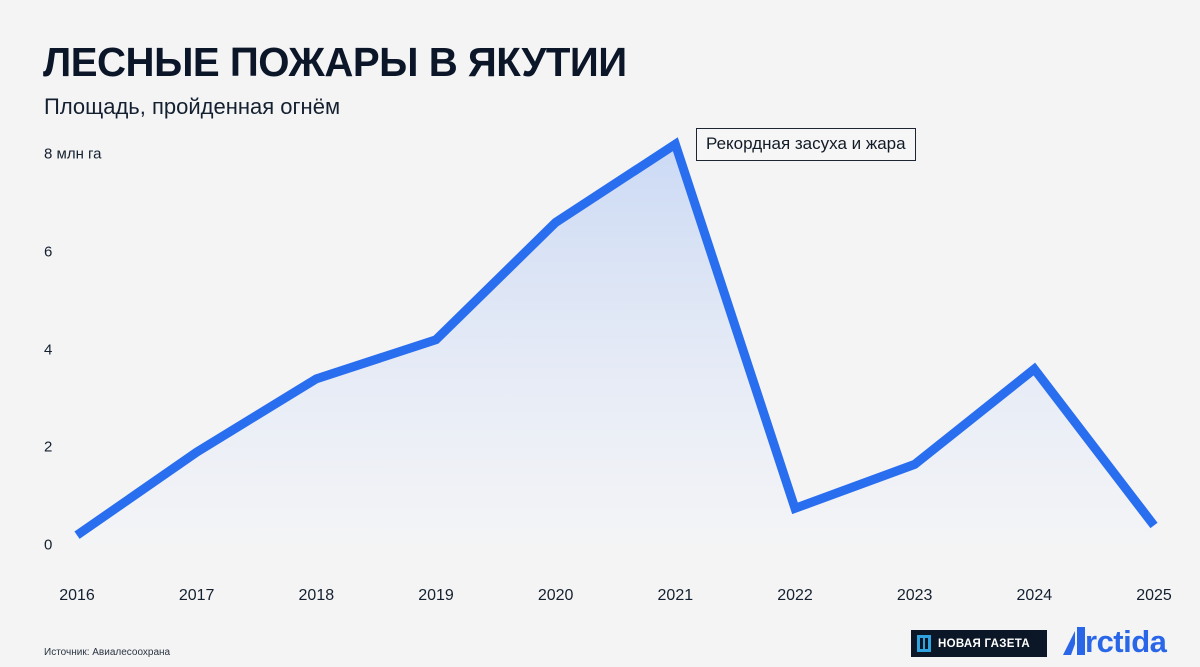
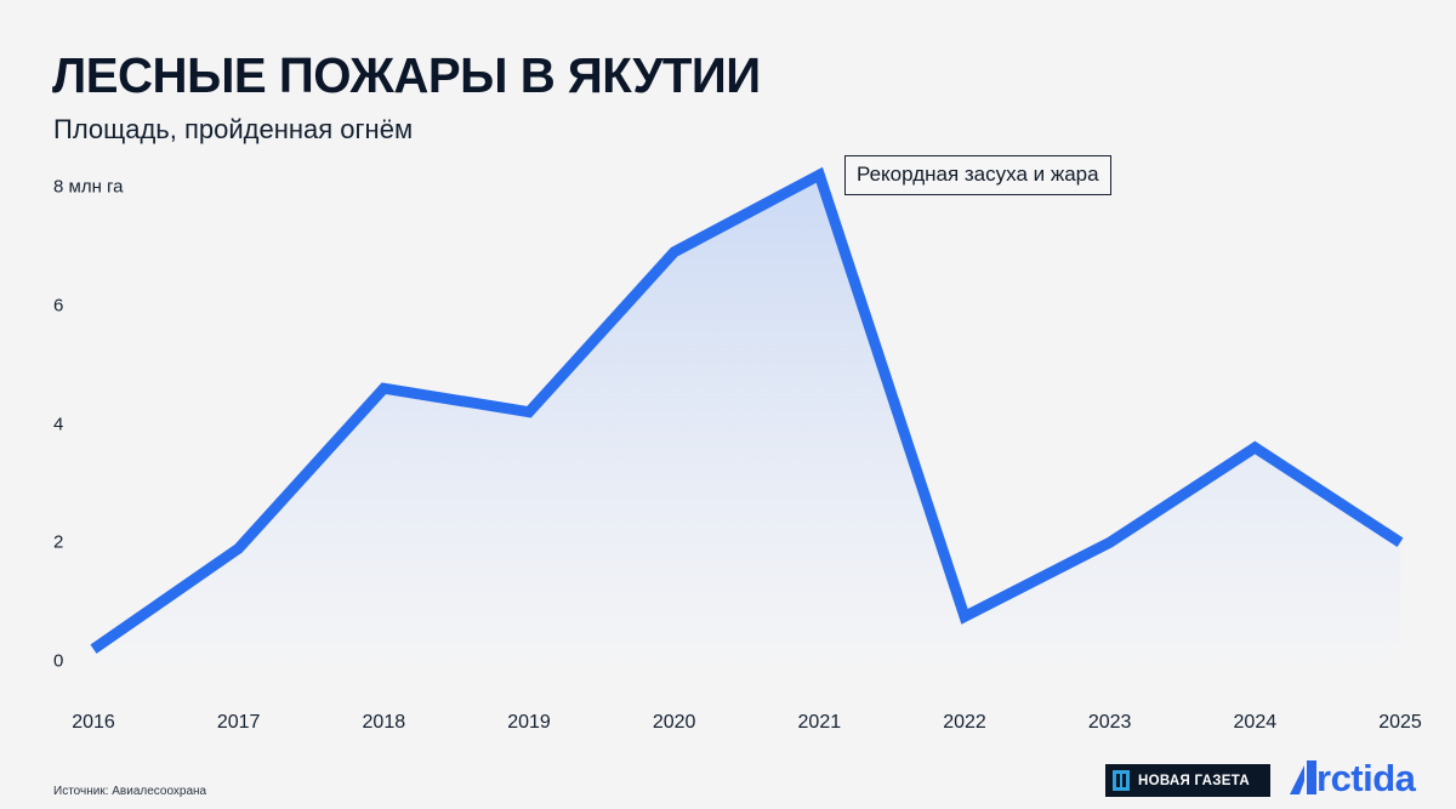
2018: 3.4 -> 4.6
2020: 6.6 -> 6.9
2023: 1.6 -> 2.0
2025: 0.4 -> 2.0
